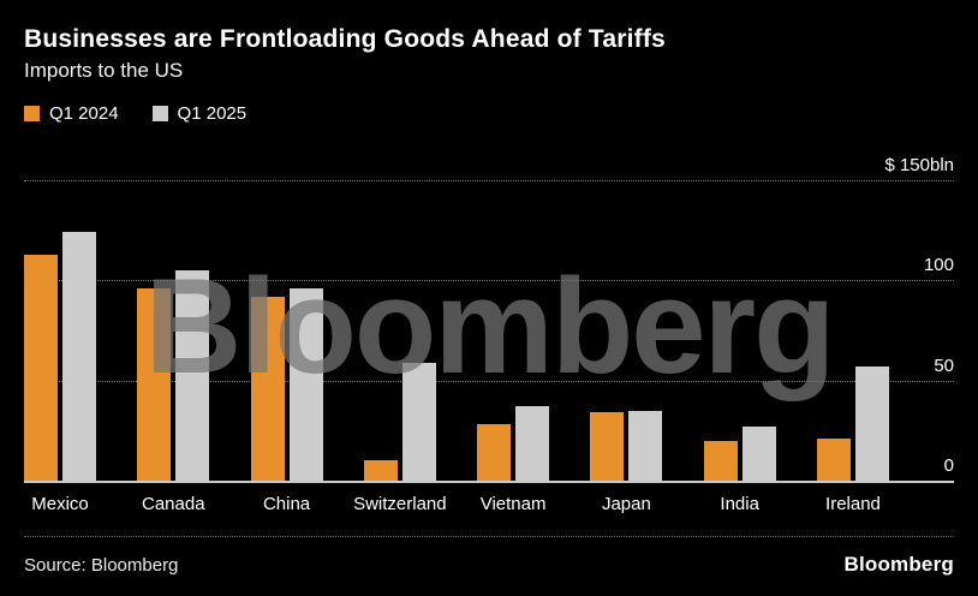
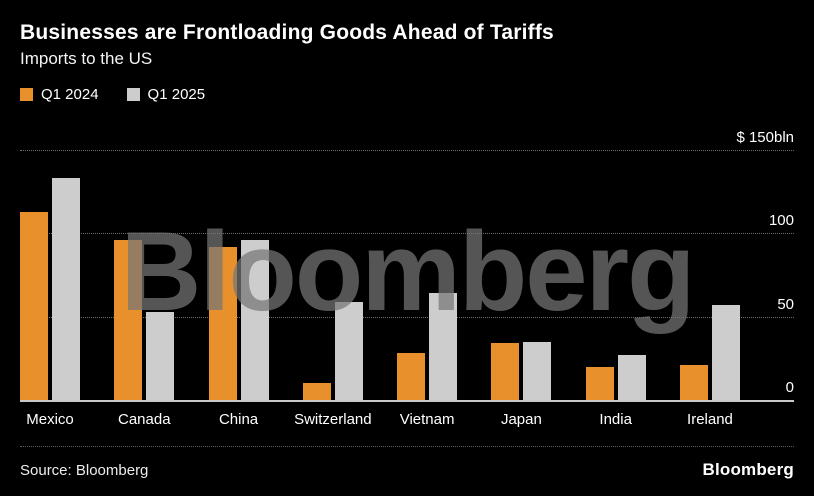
Q1 2025/Mexico: 124 -> 133
Q1 2025/Canada: 105 -> 53
Q1 2025/Vietnam: 37 -> 64
